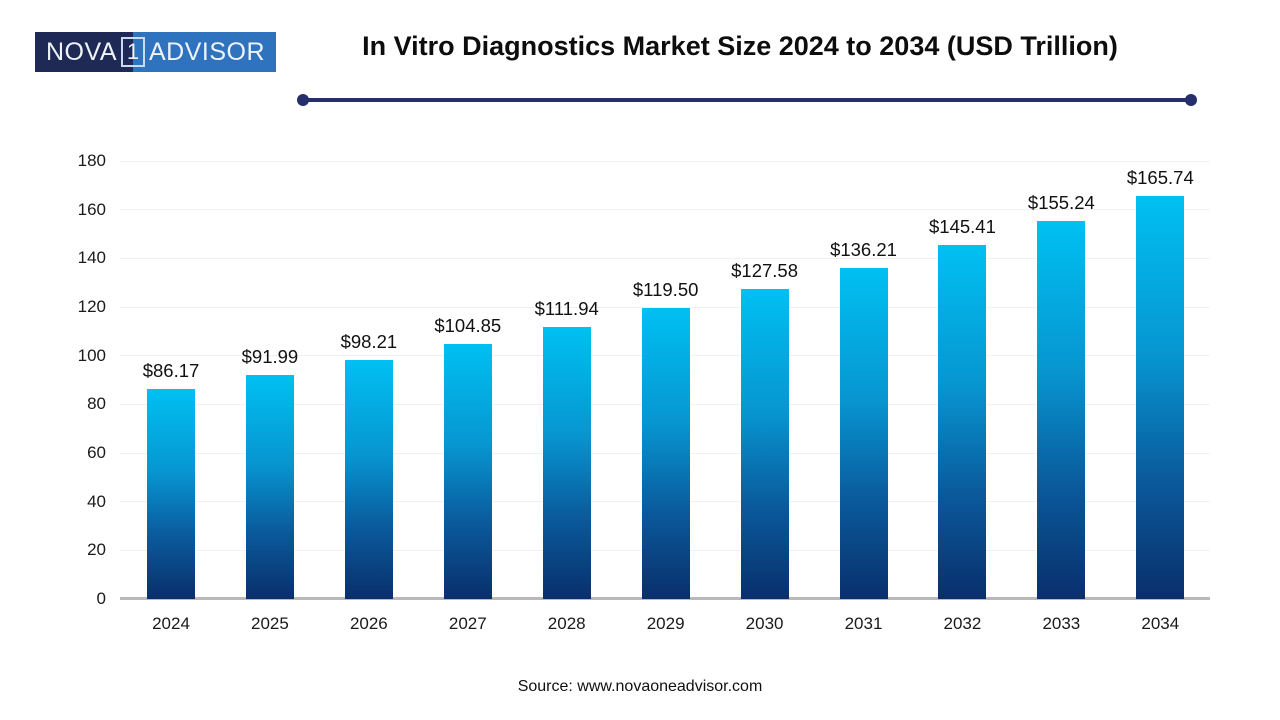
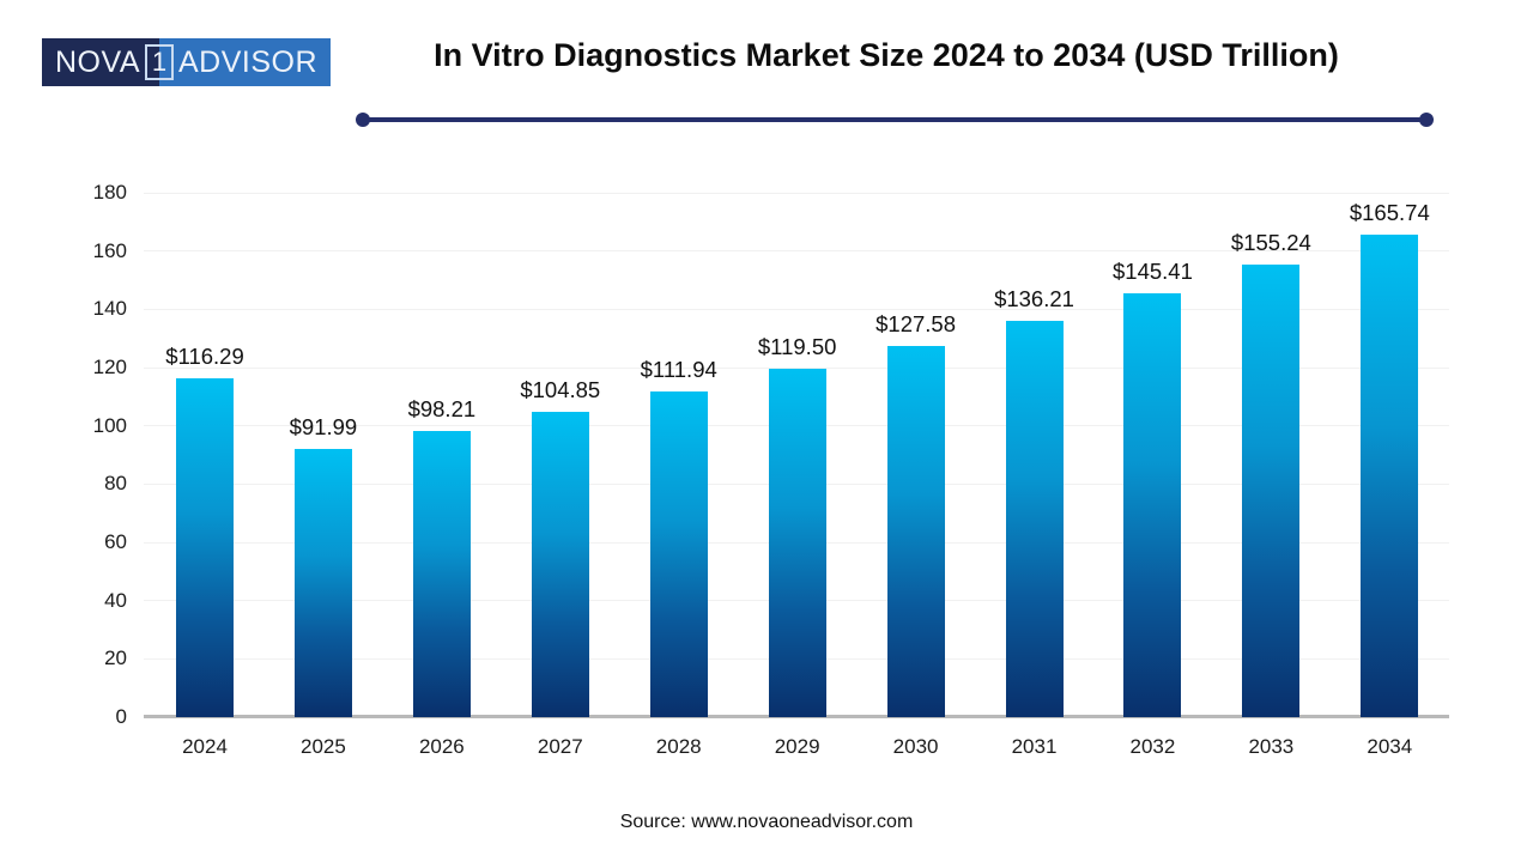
2024: $86.17 -> $116.29
